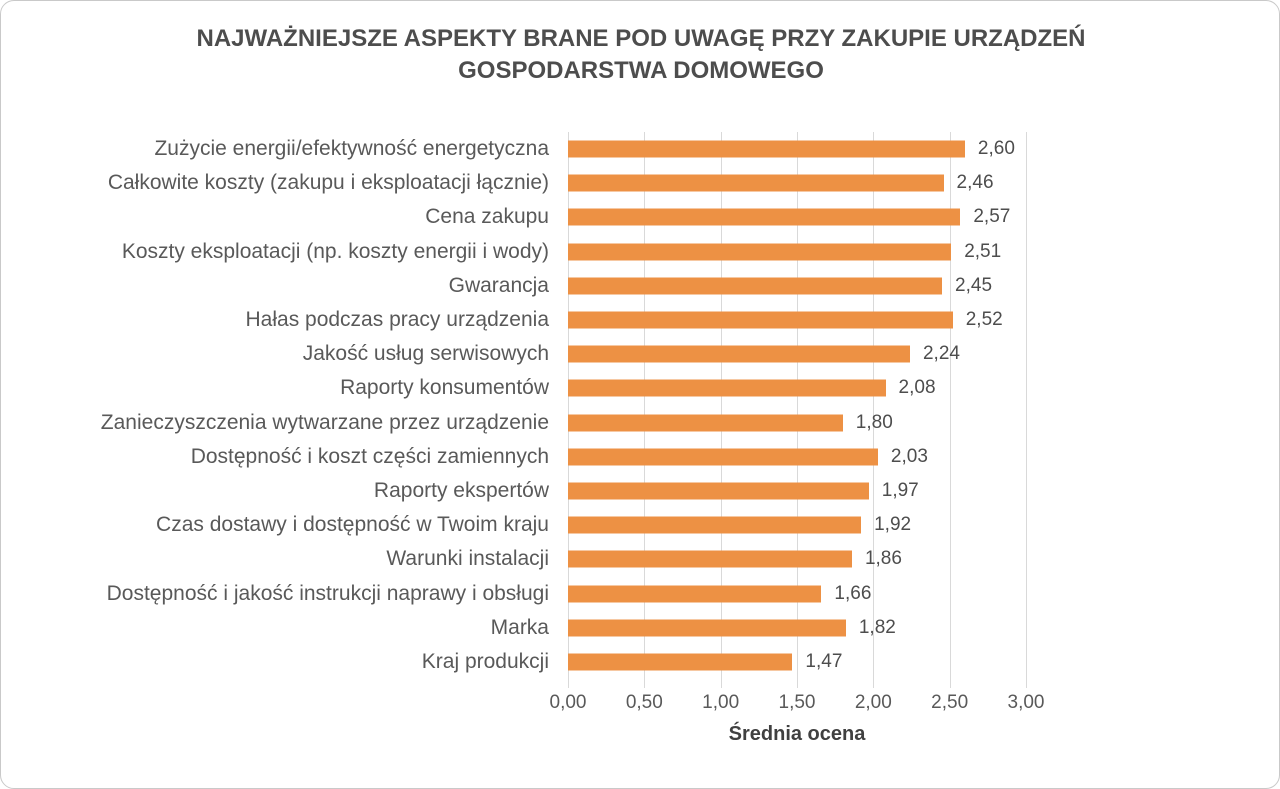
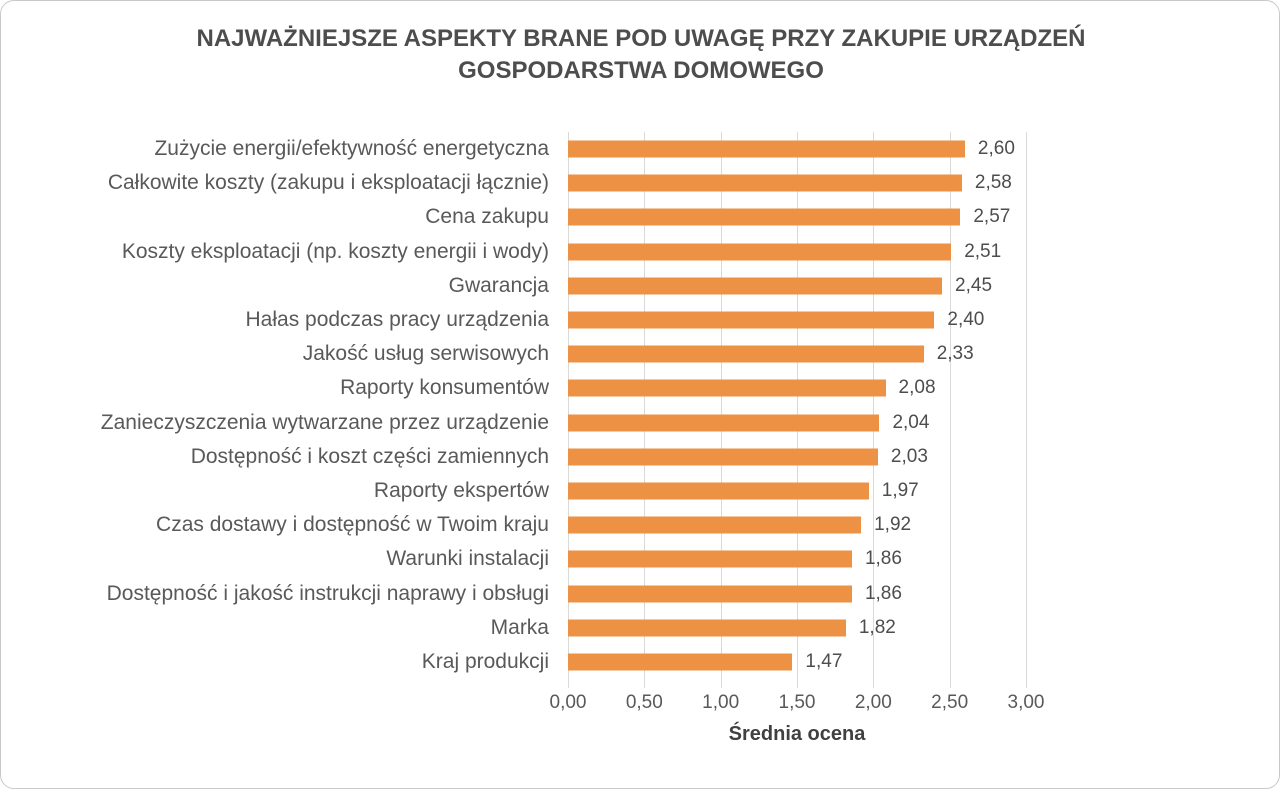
Całkowite koszty (zakupu i eksploatacji łącznie): 2,46 -> 2,58
Hałas podczas pracy urządzenia: 2,52 -> 2,40
Jakość usług serwisowych: 2,24 -> 2,33
Zanieczyszczenia wytwarzane przez urządzenie: 1,80 -> 2,04
Dostępność i jakość instrukcji naprawy i obsługi: 1,66 -> 1,86
